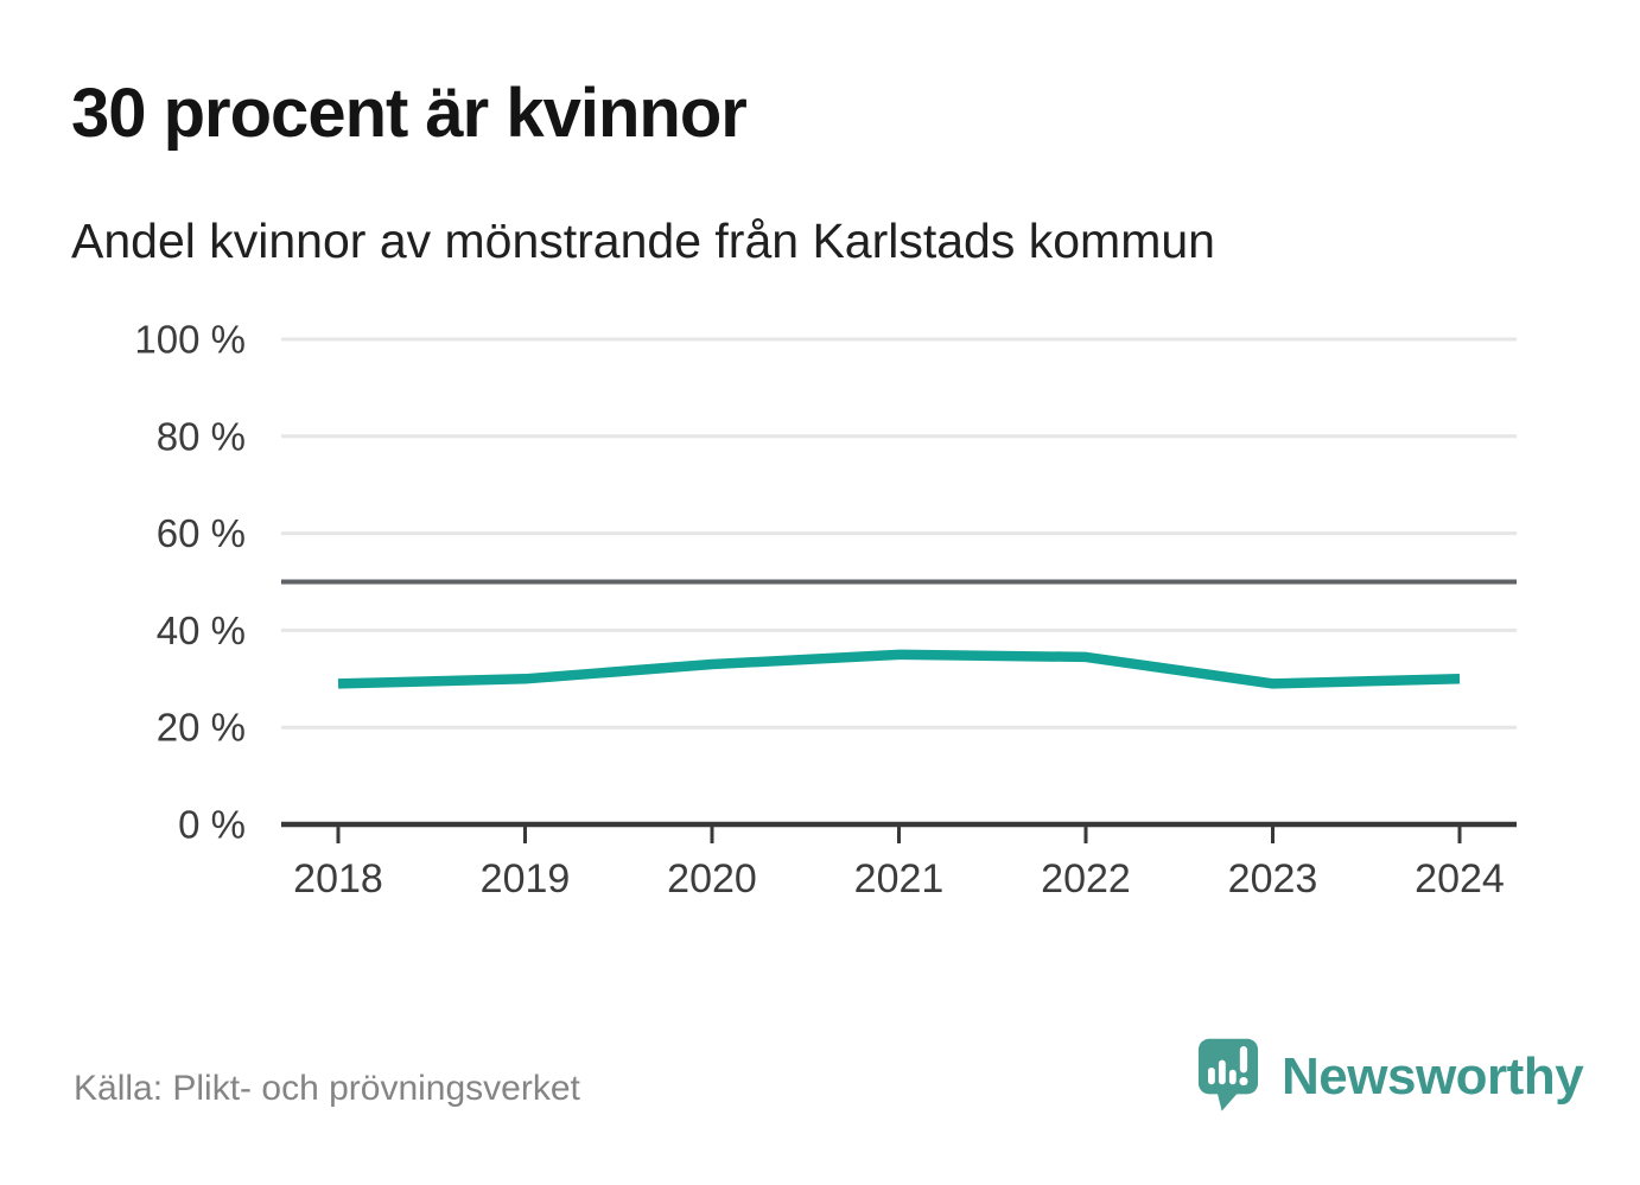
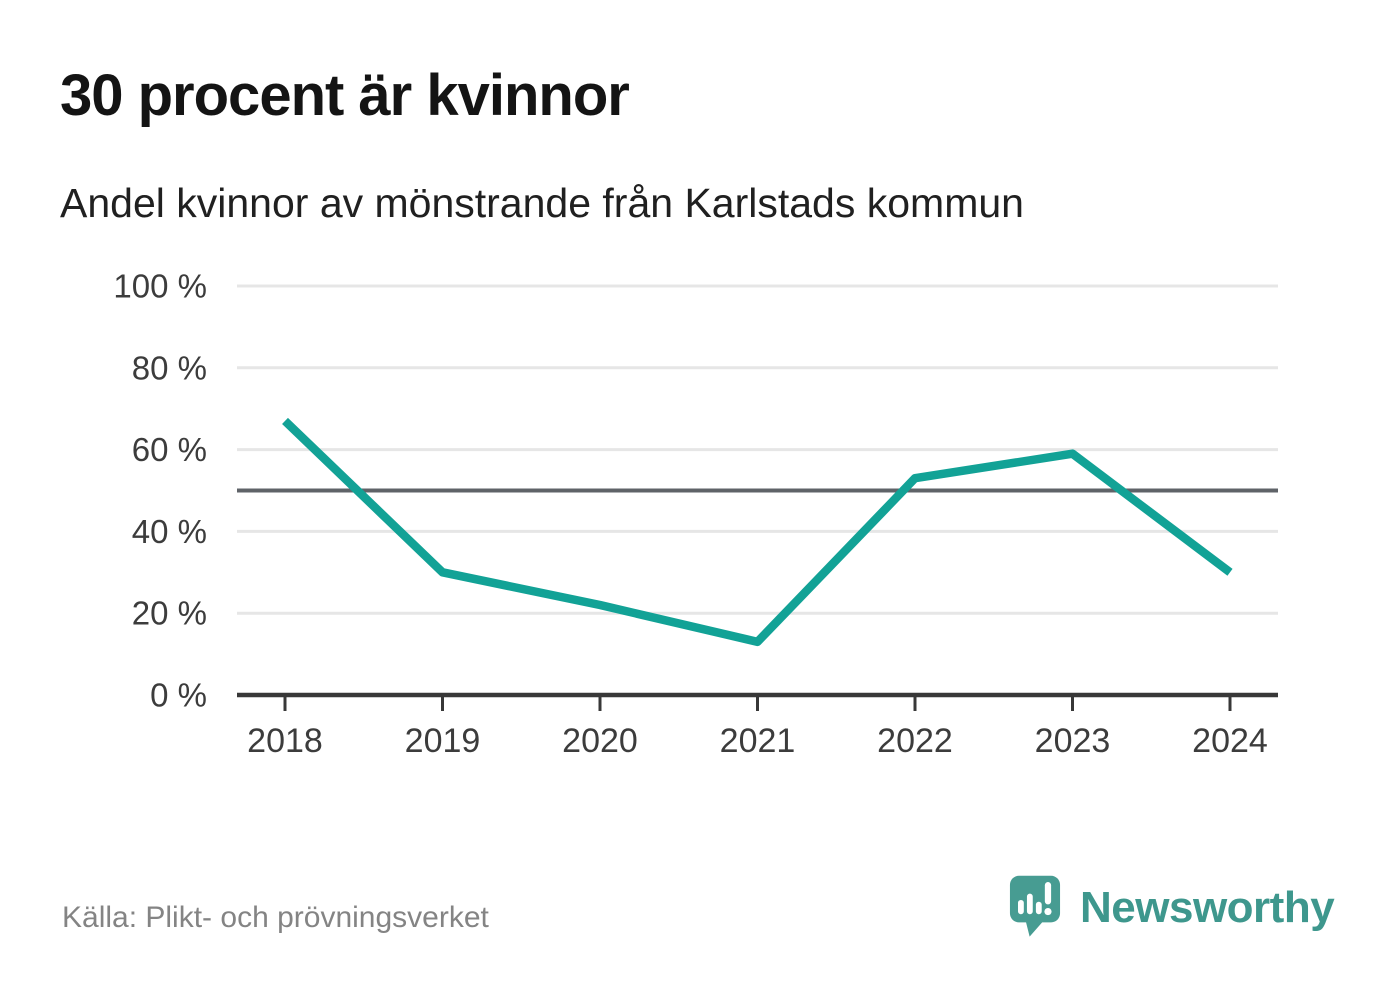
2018: 29% -> 67%
2020: 33% -> 22%
2021: 35% -> 13%
2022: 34% -> 53%
2023: 29% -> 59%
